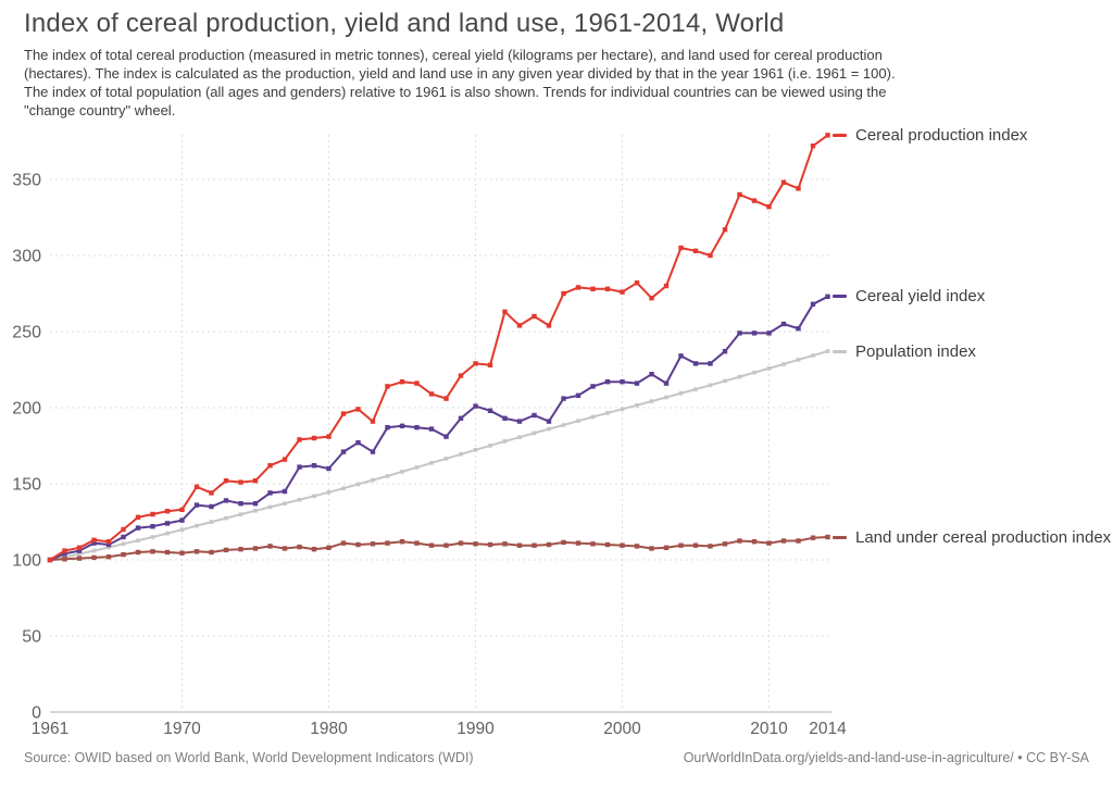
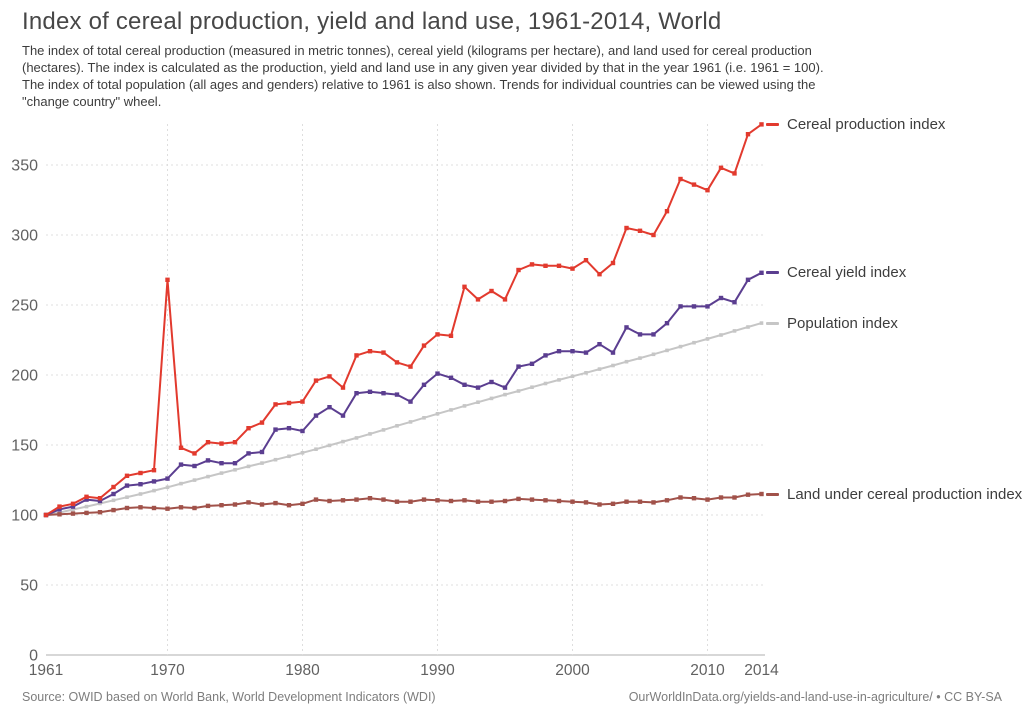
Cereal production index/1970: 133 -> 268
